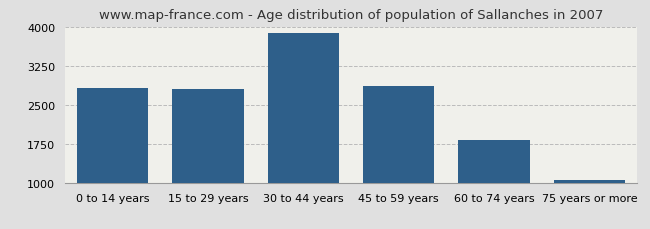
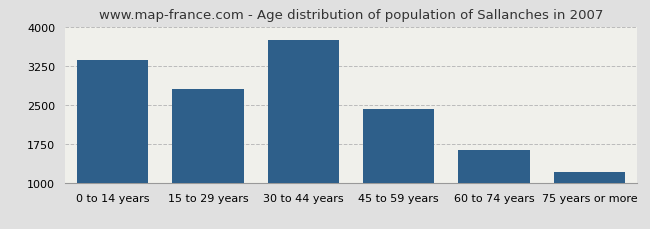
0 to 14 years: 2820 -> 3360
30 to 44 years: 3870 -> 3740
45 to 59 years: 2870 -> 2420
60 to 74 years: 1830 -> 1640
75 years or more: 1050 -> 1220
